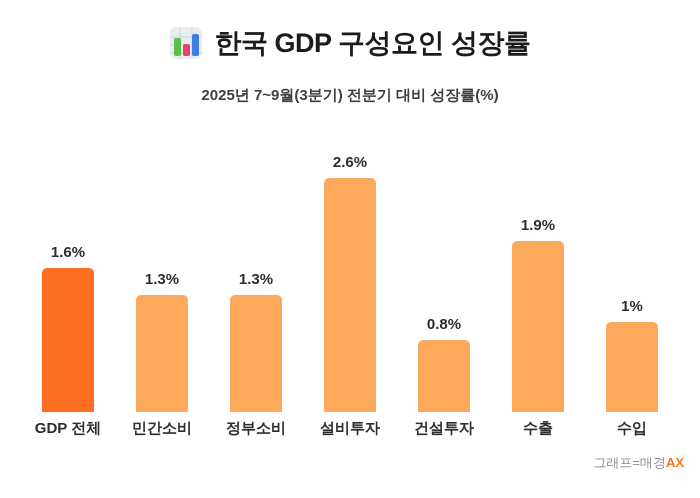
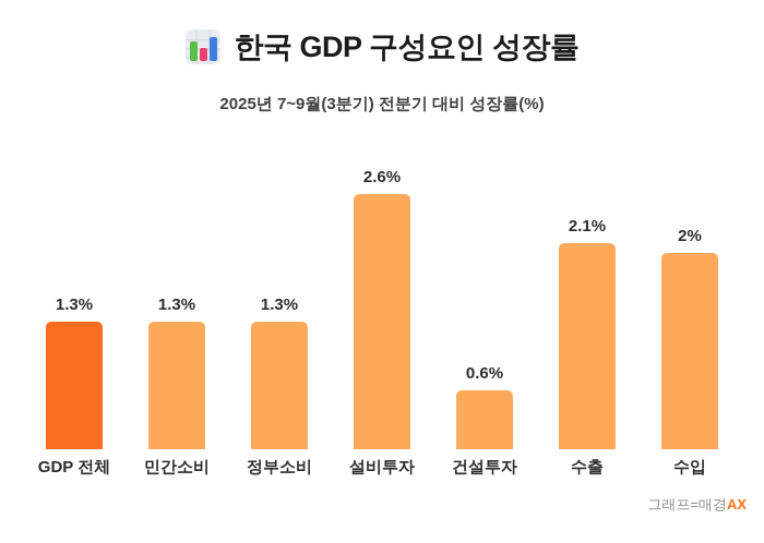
GDP 전체: 1.6% -> 1.3%
건설투자: 0.8% -> 0.6%
수출: 1.9% -> 2.1%
수입: 1% -> 2%
